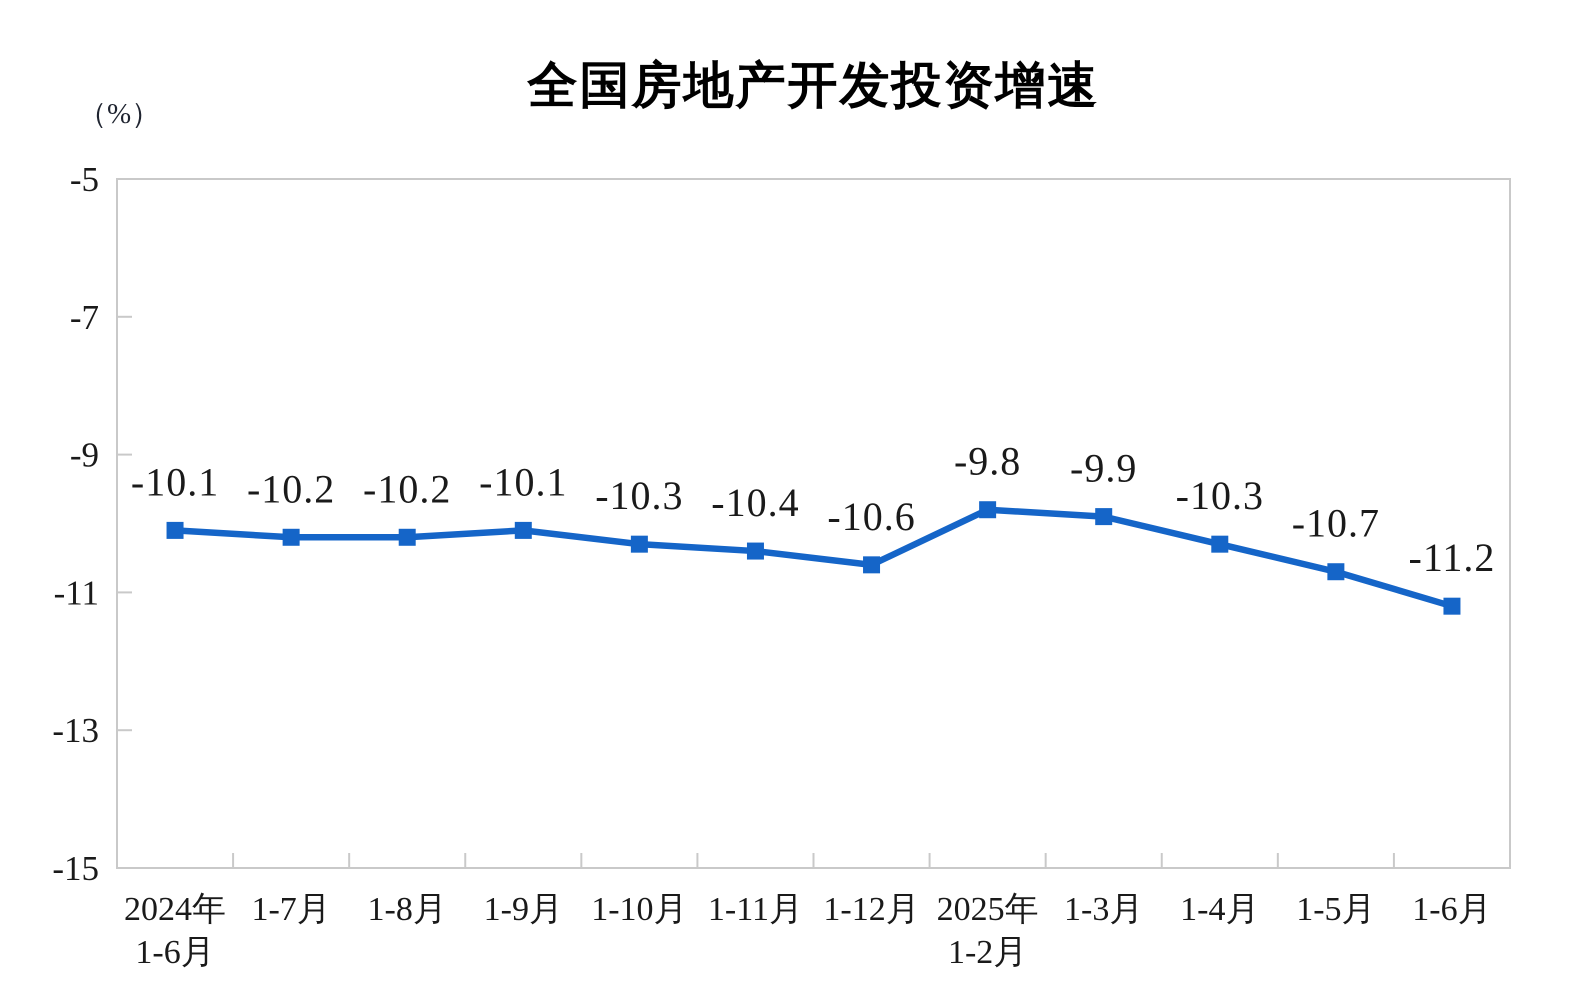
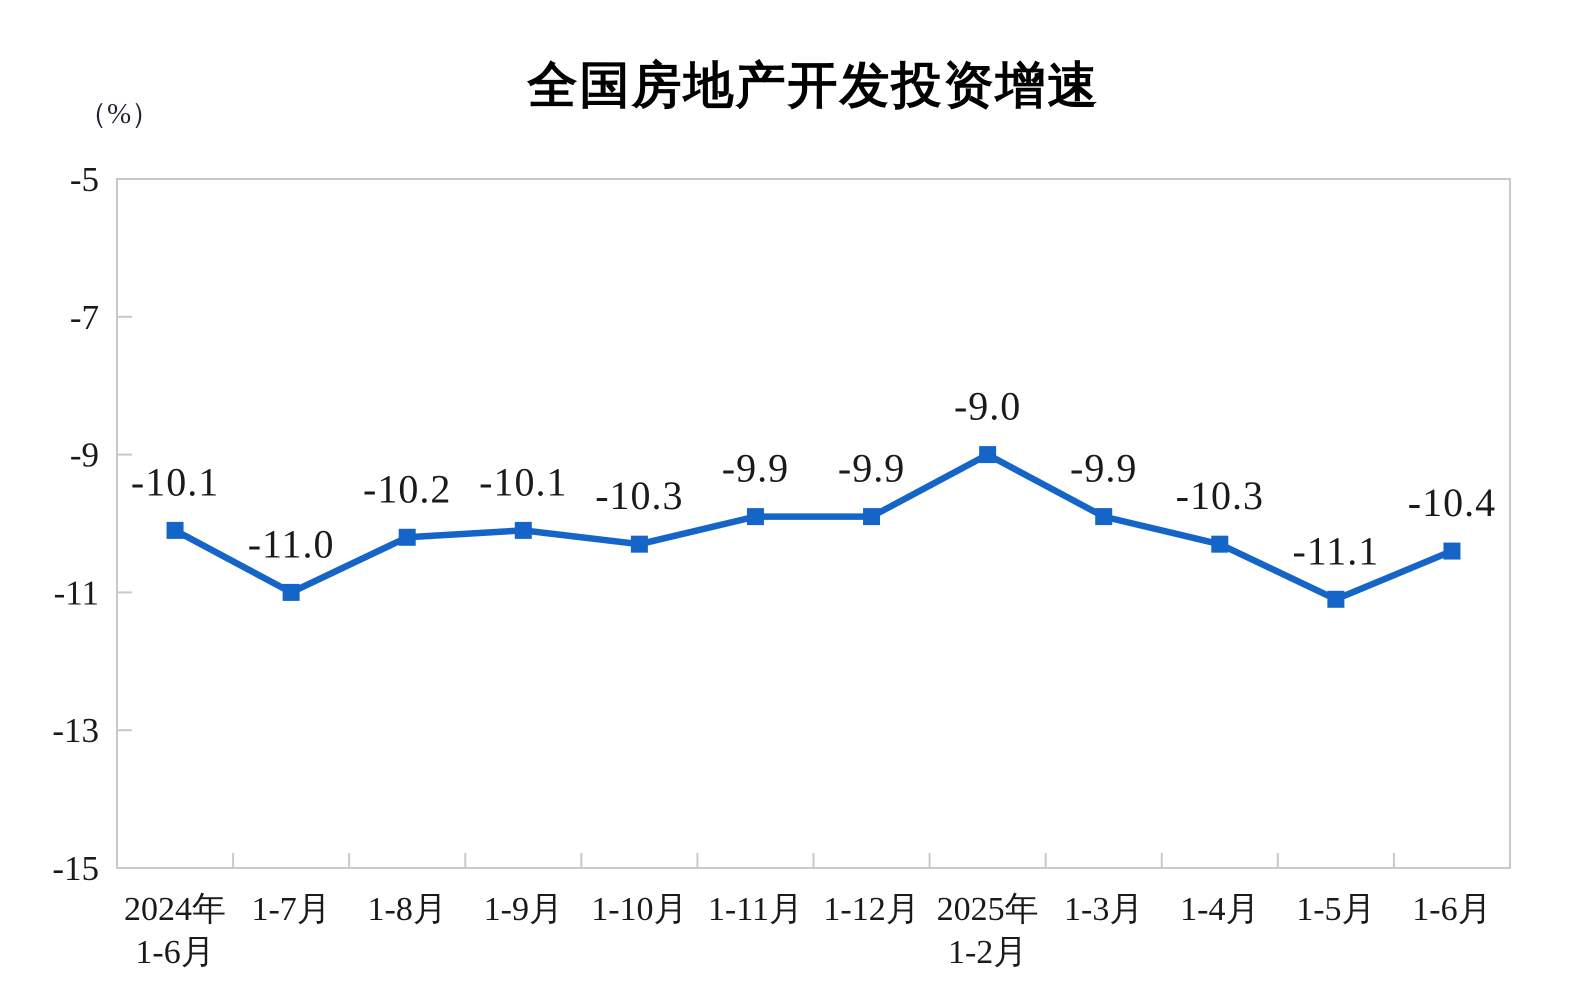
1-7月: -10.2 -> -11.0
1-11月: -10.4 -> -9.9
1-12月: -10.6 -> -9.9
2025年 1-2月: -9.8 -> -9.0
1-5月: -10.7 -> -11.1
1-6月: -11.2 -> -10.4
